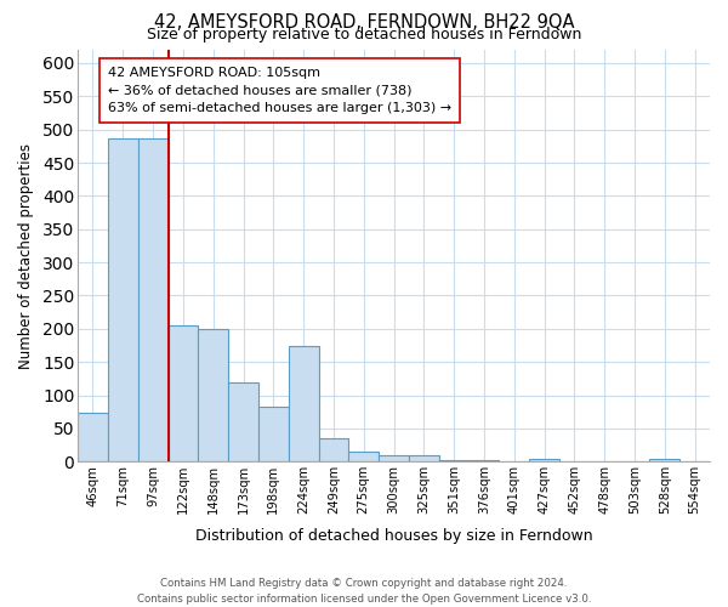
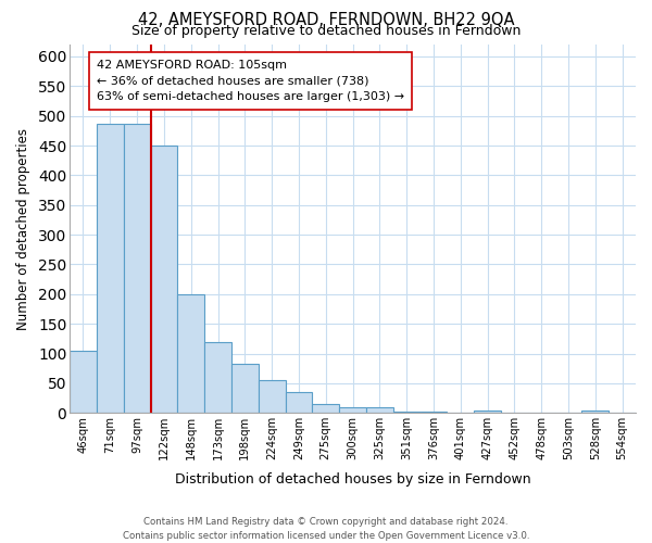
46sqm: 74 -> 105
122sqm: 206 -> 450
224sqm: 174 -> 55
